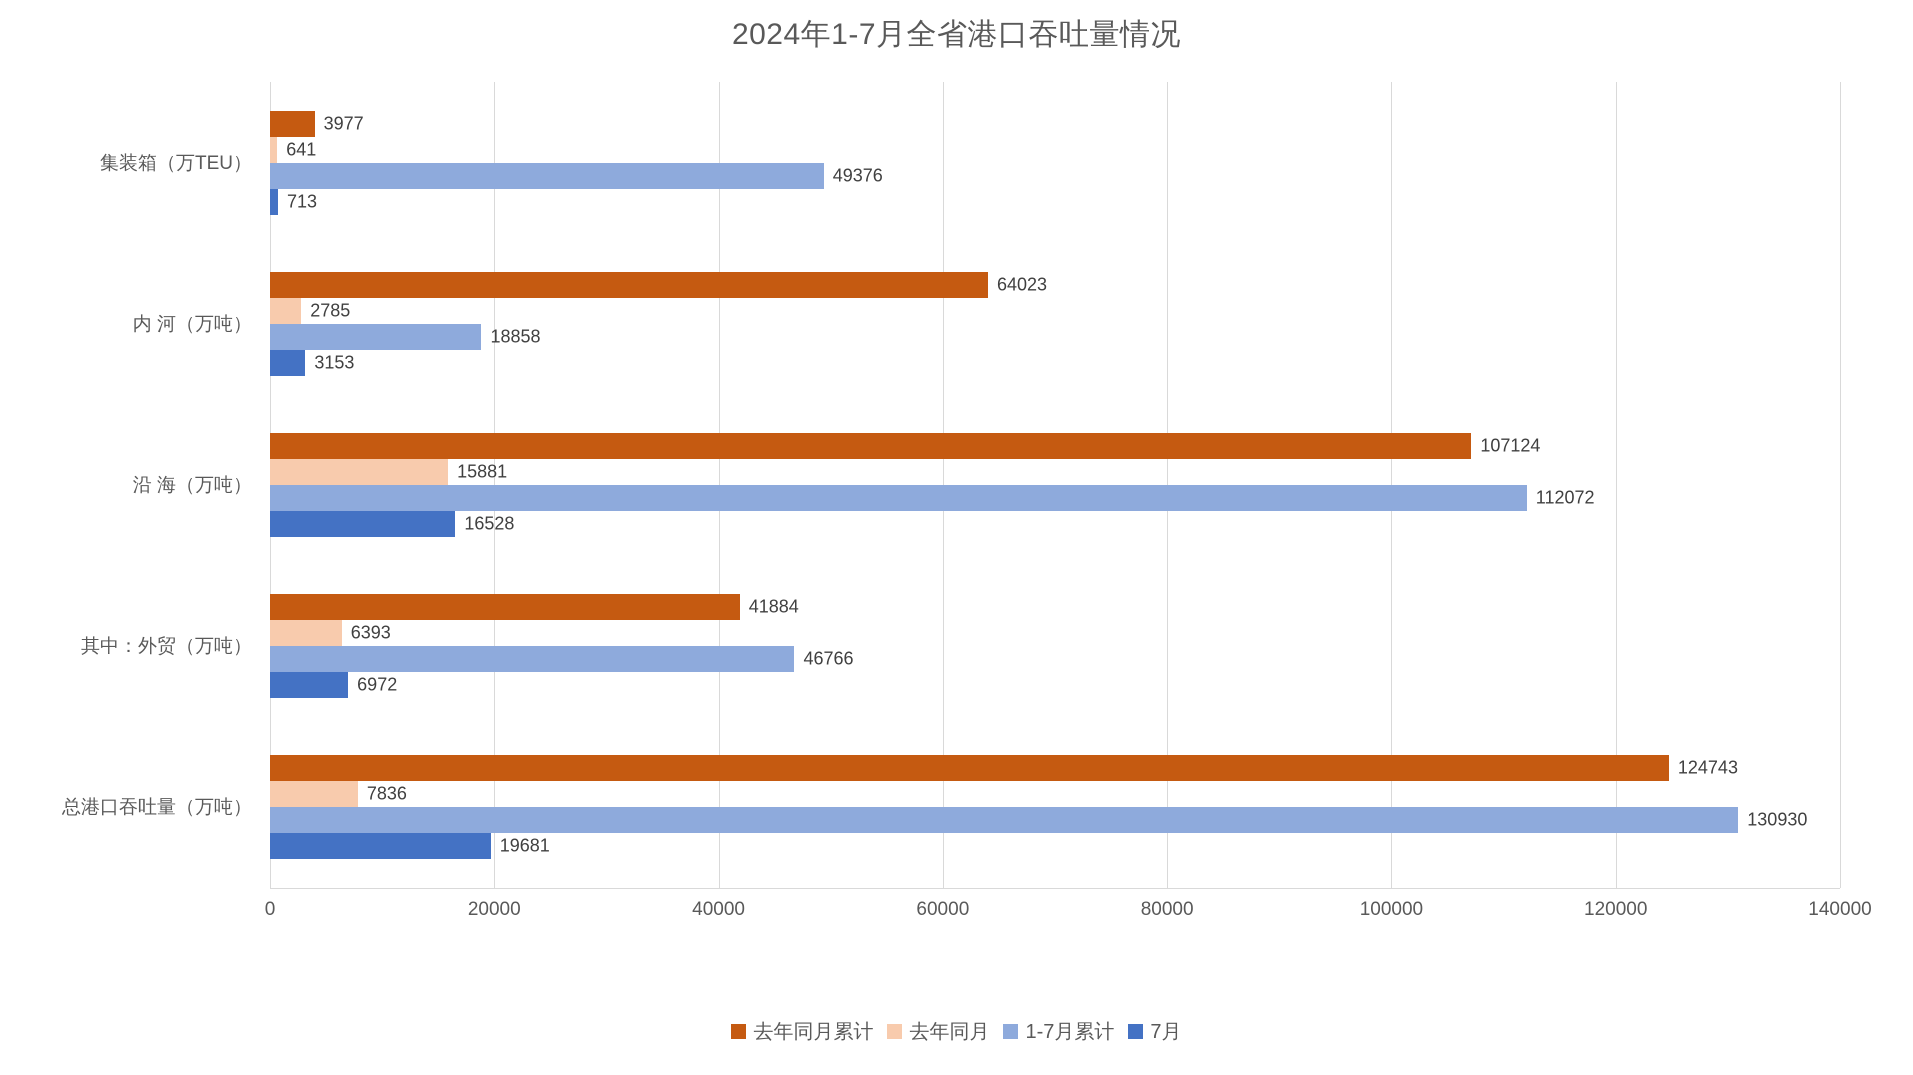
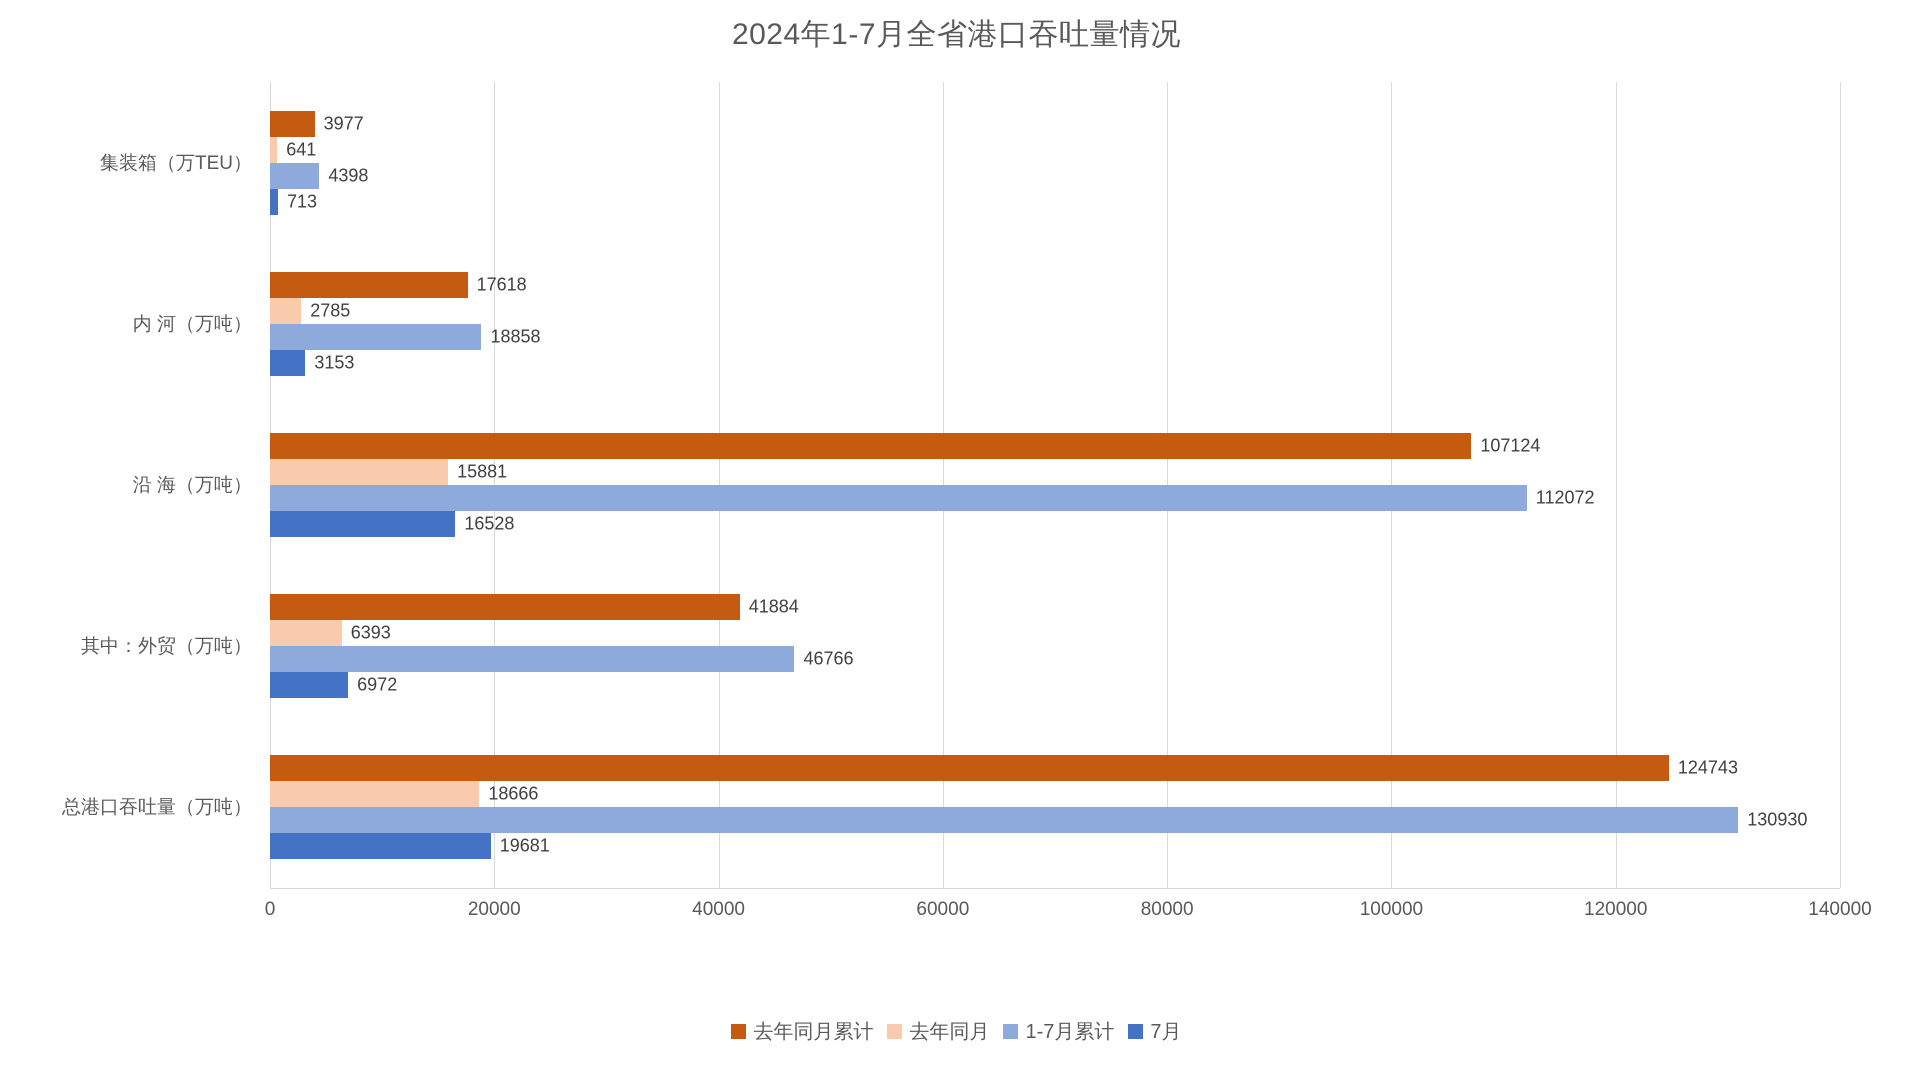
1-7月累计/集装箱（万TEU）: 49376 -> 4398
去年同月累计/内 河（万吨）: 64023 -> 17618
去年同月/总港口吞吐量（万吨）: 7836 -> 18666
